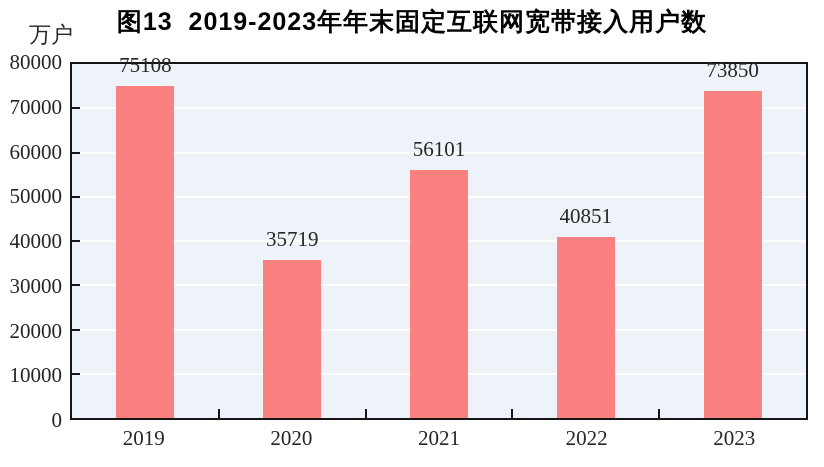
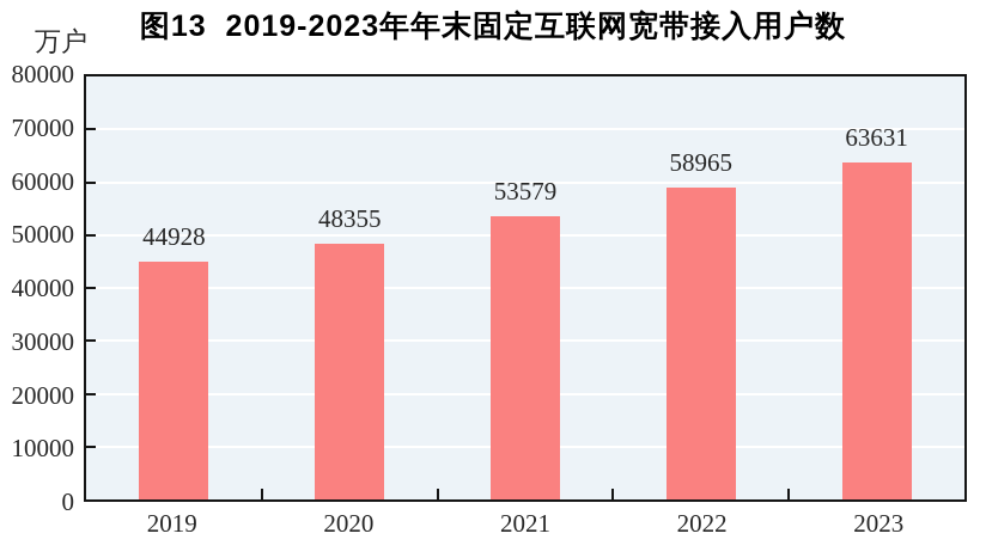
2019: 75108 -> 44928
2020: 35719 -> 48355
2021: 56101 -> 53579
2022: 40851 -> 58965
2023: 73850 -> 63631
